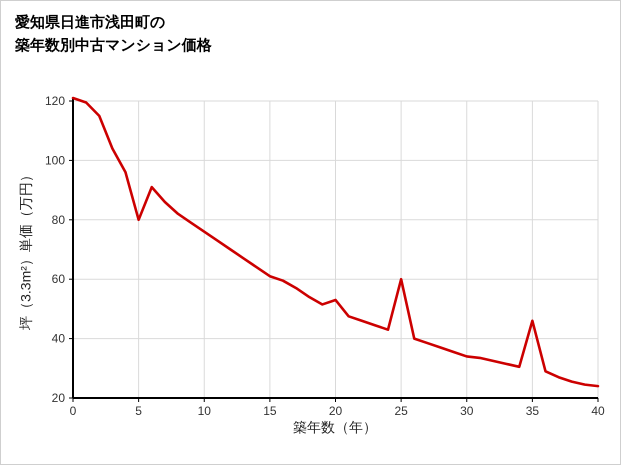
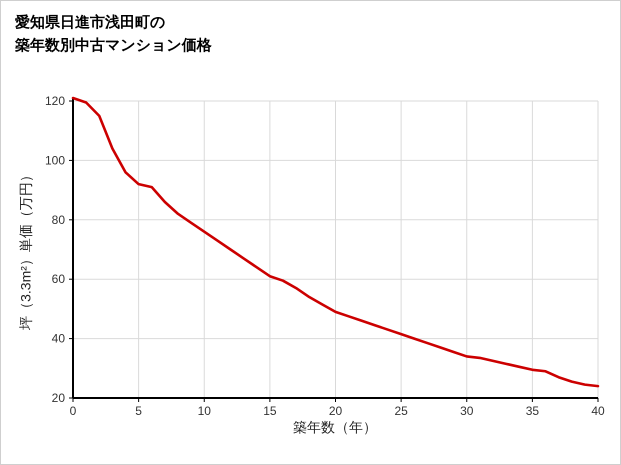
5: 80 -> 92
20: 53 -> 49
25: 60 -> 42
35: 46 -> 30
